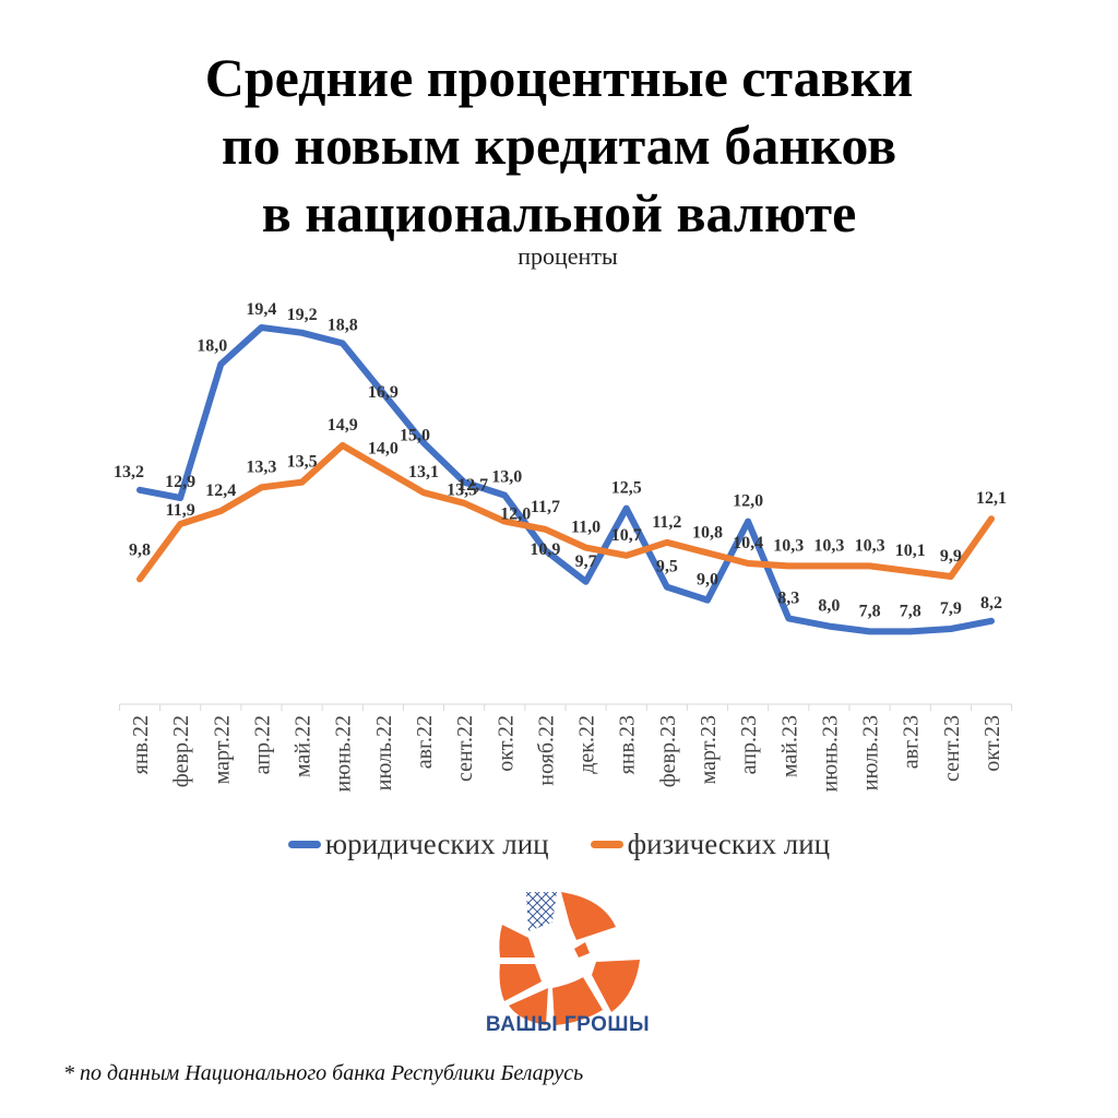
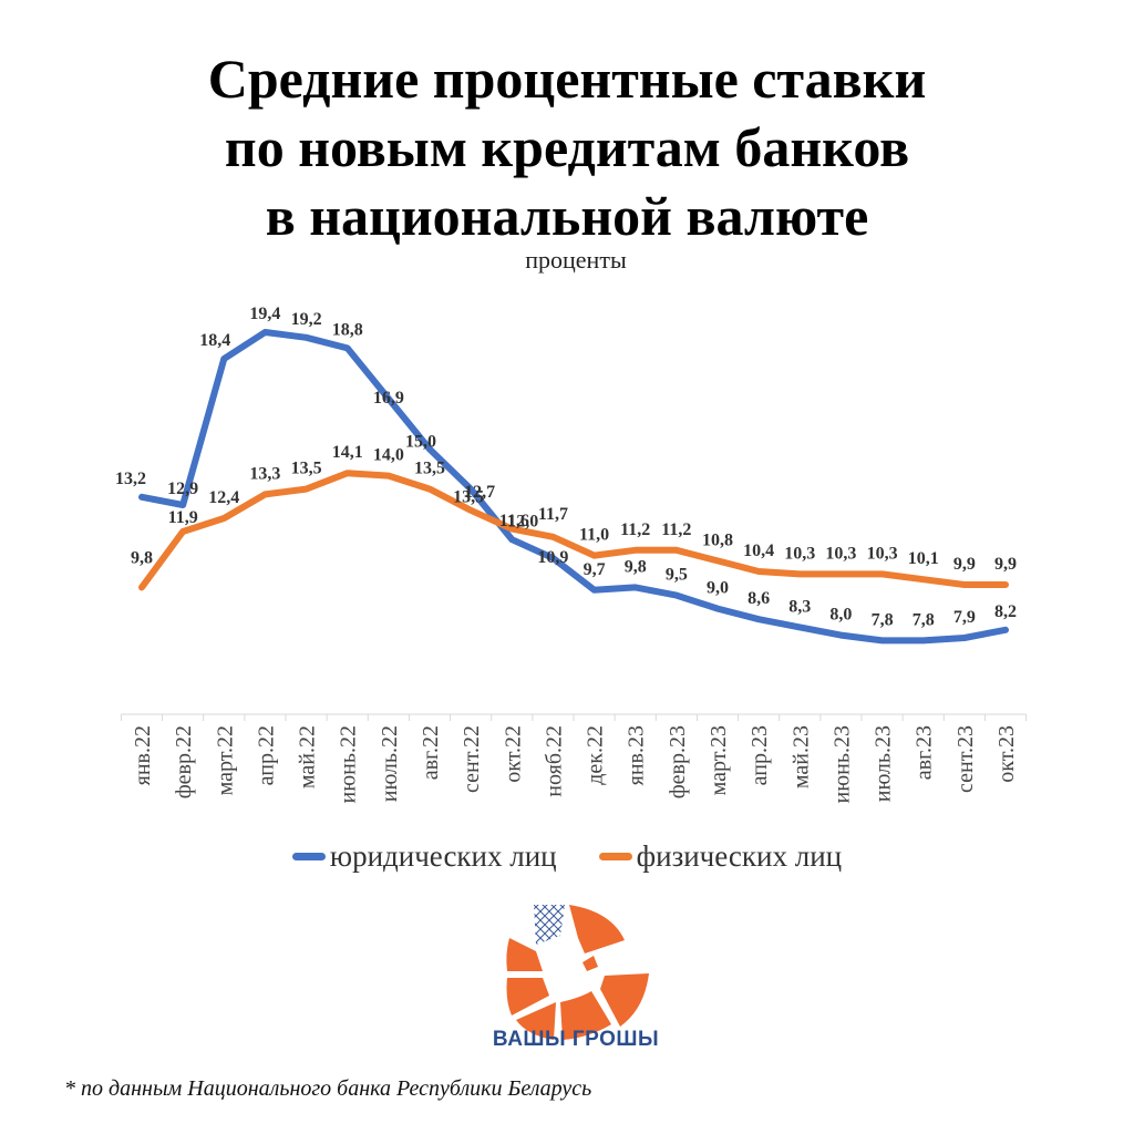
юридических лиц/март.22: 18,0 -> 18,4
физических лиц/июнь.22: 14,9 -> 14,1
физических лиц/авг.22: 13,1 -> 13,5
юридических лиц/окт.22: 13,0 -> 11,6
юридических лиц/янв.23: 12,5 -> 9,8
физических лиц/янв.23: 10,7 -> 11,2
юридических лиц/апр.23: 12,0 -> 8,6
физических лиц/окт.23: 12,1 -> 9,9
